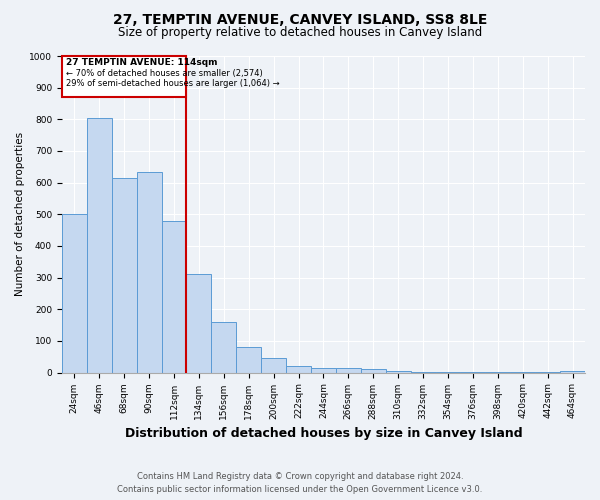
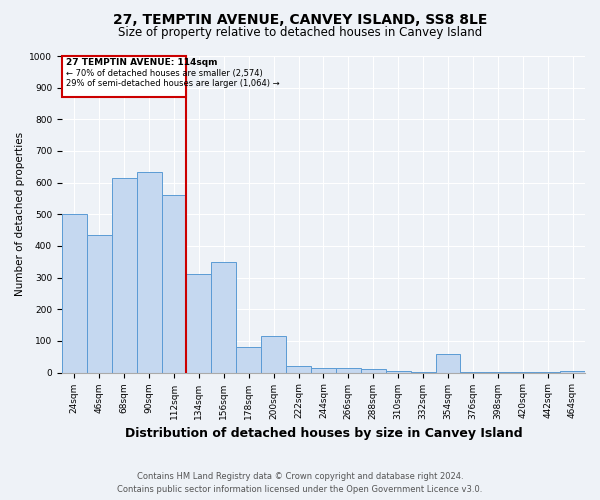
46sqm: 805 -> 435
112sqm: 480 -> 560
156sqm: 160 -> 350
200sqm: 45 -> 115
354sqm: 2 -> 60
